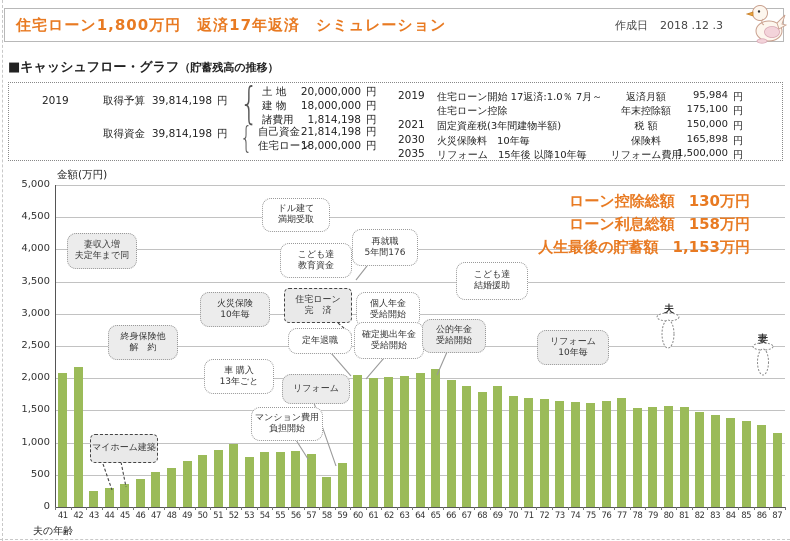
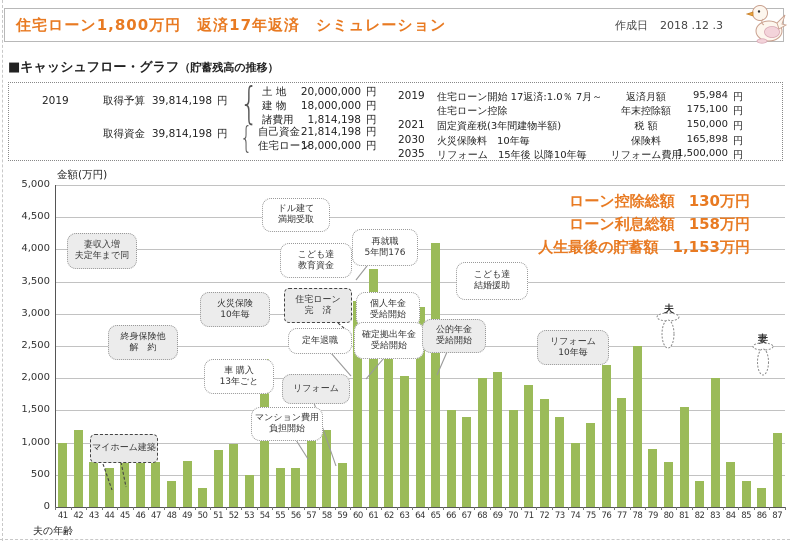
41: 2100 -> 1000
42: 2200 -> 1200
43: 200 -> 700
44: 300 -> 600
45: 400 -> 900
46: 400 -> 800
47: 600 -> 700
48: 600 -> 400
50: 800 -> 300
53: 800 -> 500
54: 800 -> 2300
55: 900 -> 600
56: 900 -> 600
57: 800 -> 1100
58: 500 -> 1200
60: 2000 -> 3200
61: 2000 -> 3700
62: 2000 -> 3200
64: 2100 -> 3100
65: 2100 -> 4100
66: 2000 -> 1500
67: 1900 -> 1400
68: 1800 -> 2000
69: 1900 -> 2100
70: 1700 -> 1500
71: 1700 -> 1900
73: 1600 -> 1400
74: 1600 -> 1000
75: 1600 -> 1300
76: 1600 -> 2200
78: 1500 -> 2500
79: 1600 -> 900
80: 1600 -> 700
82: 1500 -> 400
83: 1400 -> 2000
84: 1400 -> 700
85: 1300 -> 400
86: 1300 -> 300
